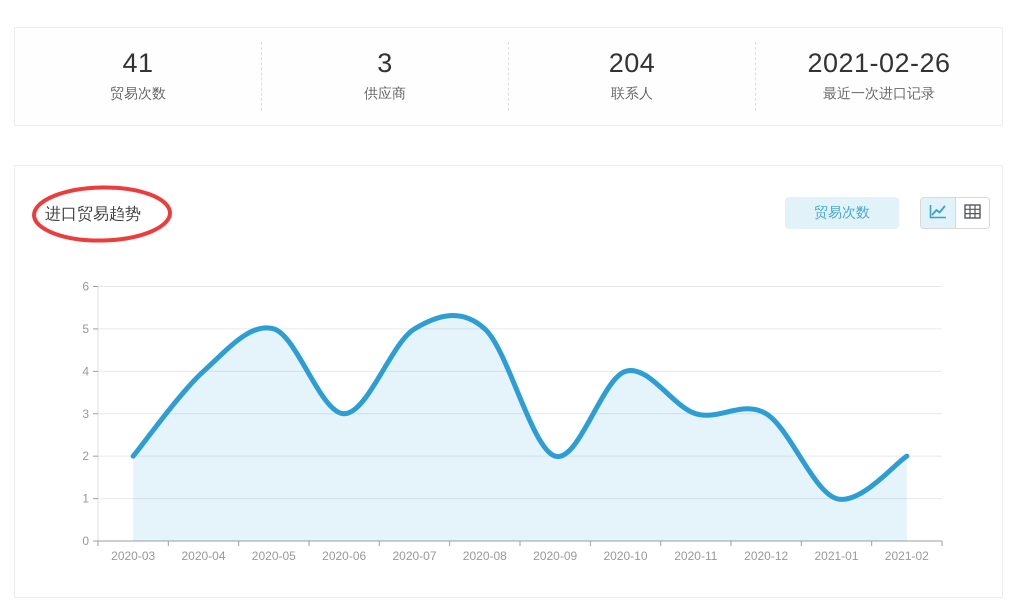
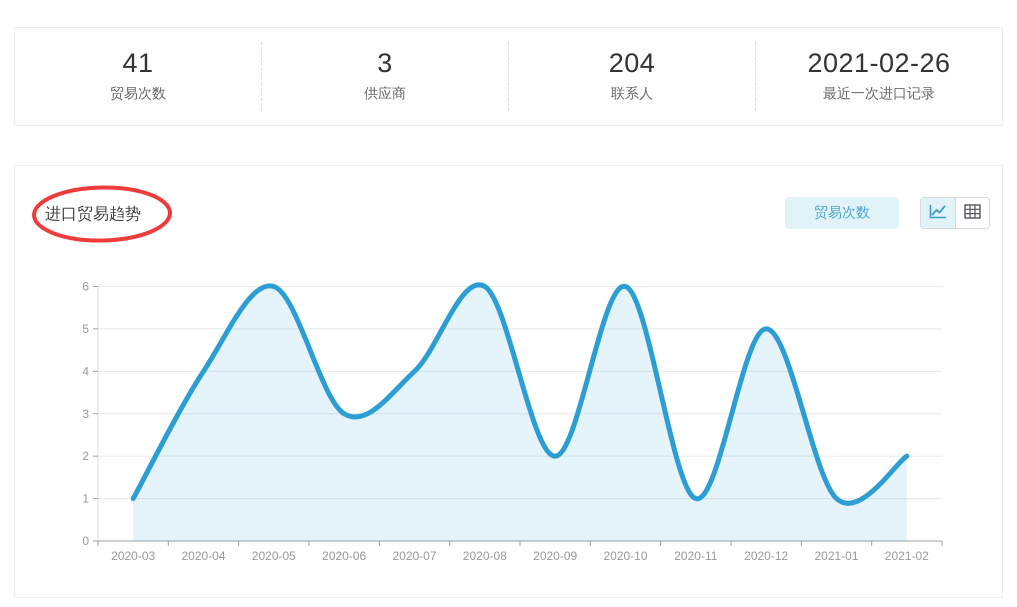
2020-03: 2 -> 1
2020-05: 5 -> 6
2020-07: 5 -> 4
2020-08: 5 -> 6
2020-10: 4 -> 6
2020-11: 3 -> 1
2020-12: 3 -> 5
